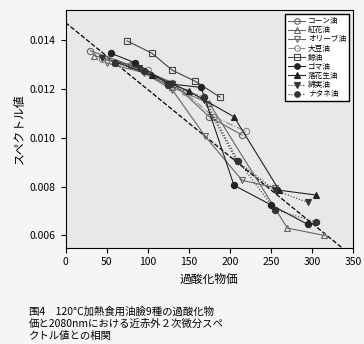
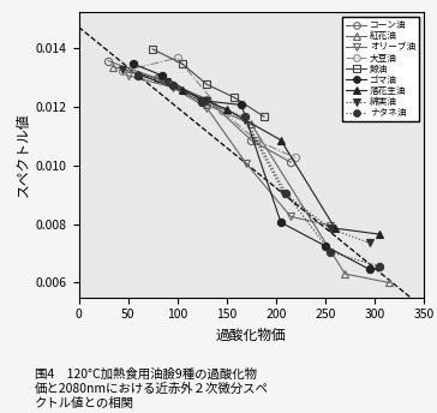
大豆油/100: 0.01275 -> 0.01365
